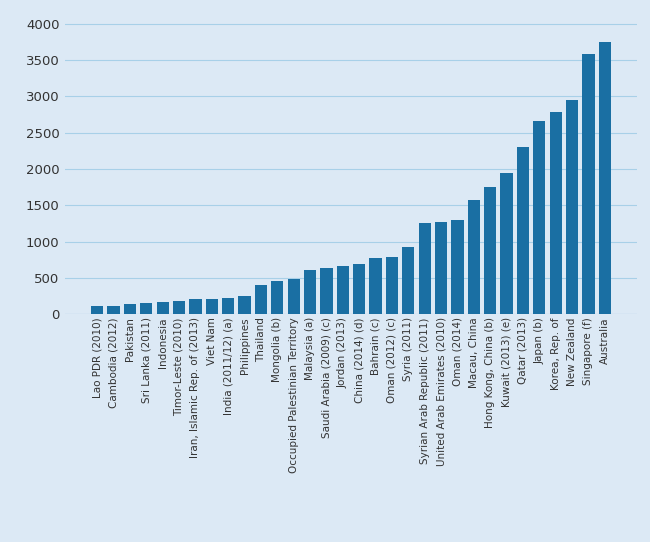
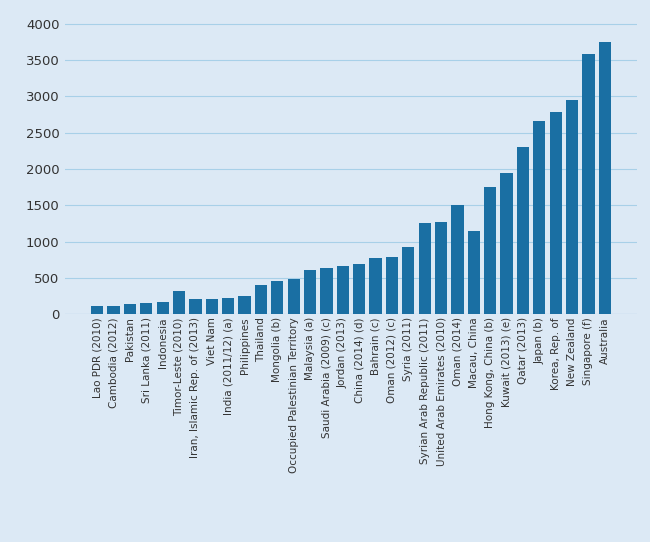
Timor-Leste (2010): 190 -> 320
Oman (2014): 1300 -> 1500
Macau, China: 1570 -> 1140
